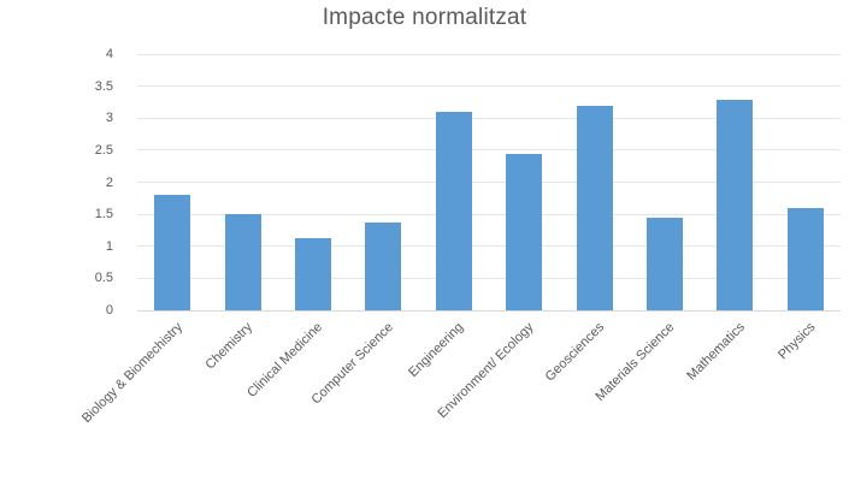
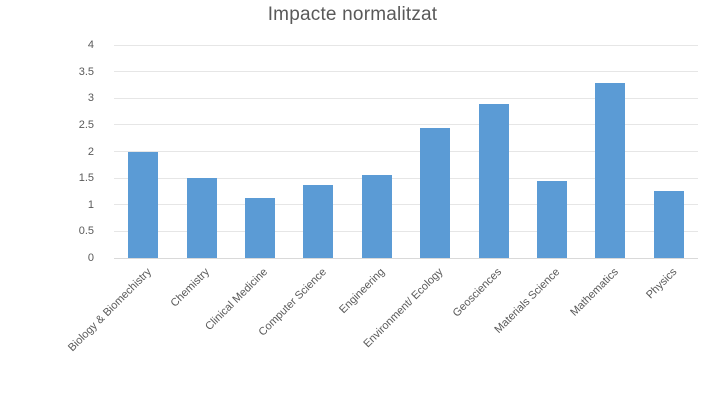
Biology & Biomechistry: 1.8 -> 2.0
Engineering: 3.1 -> 1.6
Geosciences: 3.2 -> 2.9
Physics: 1.6 -> 1.2
